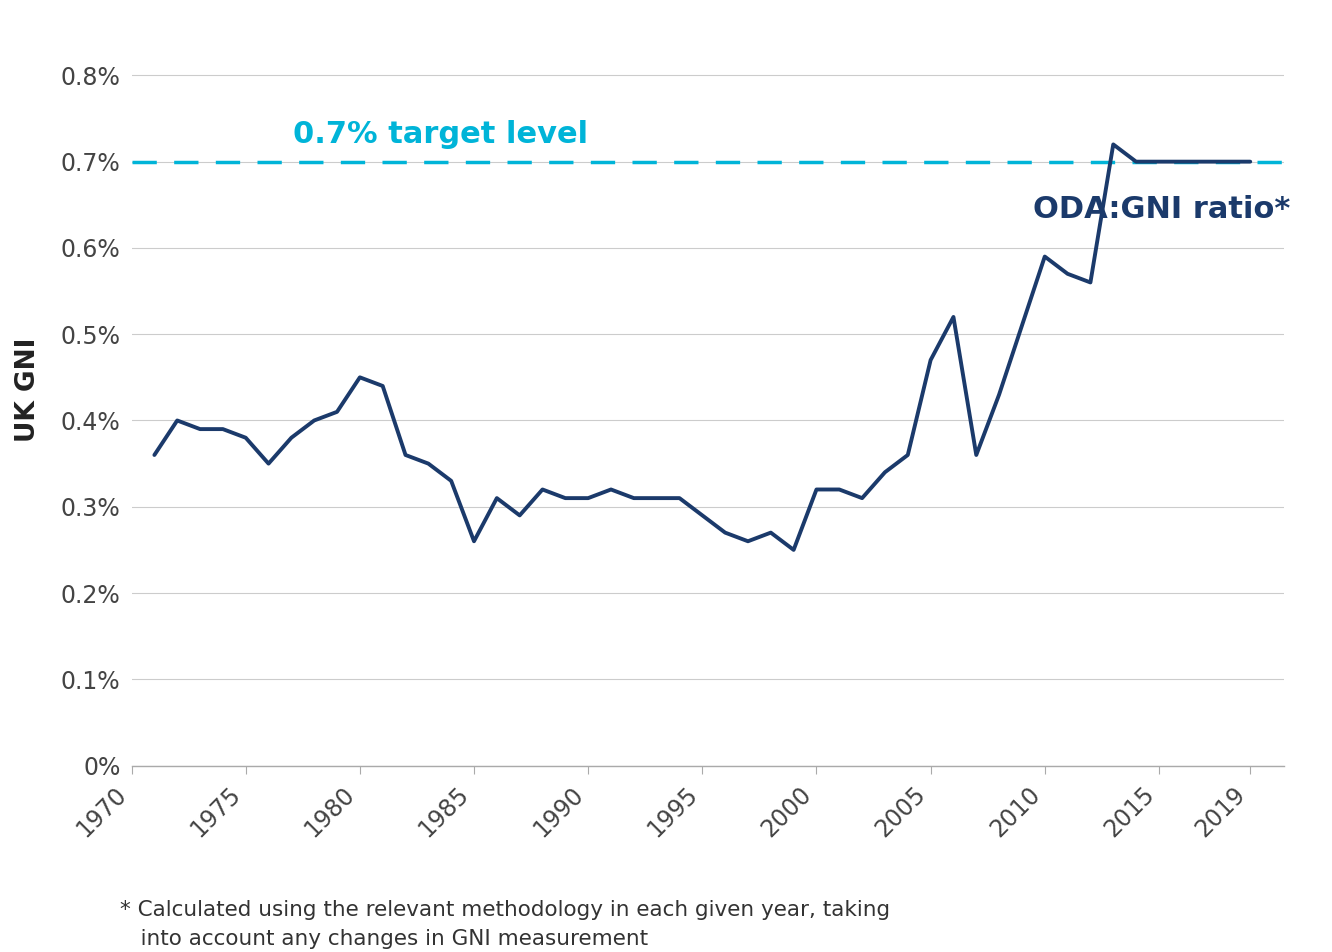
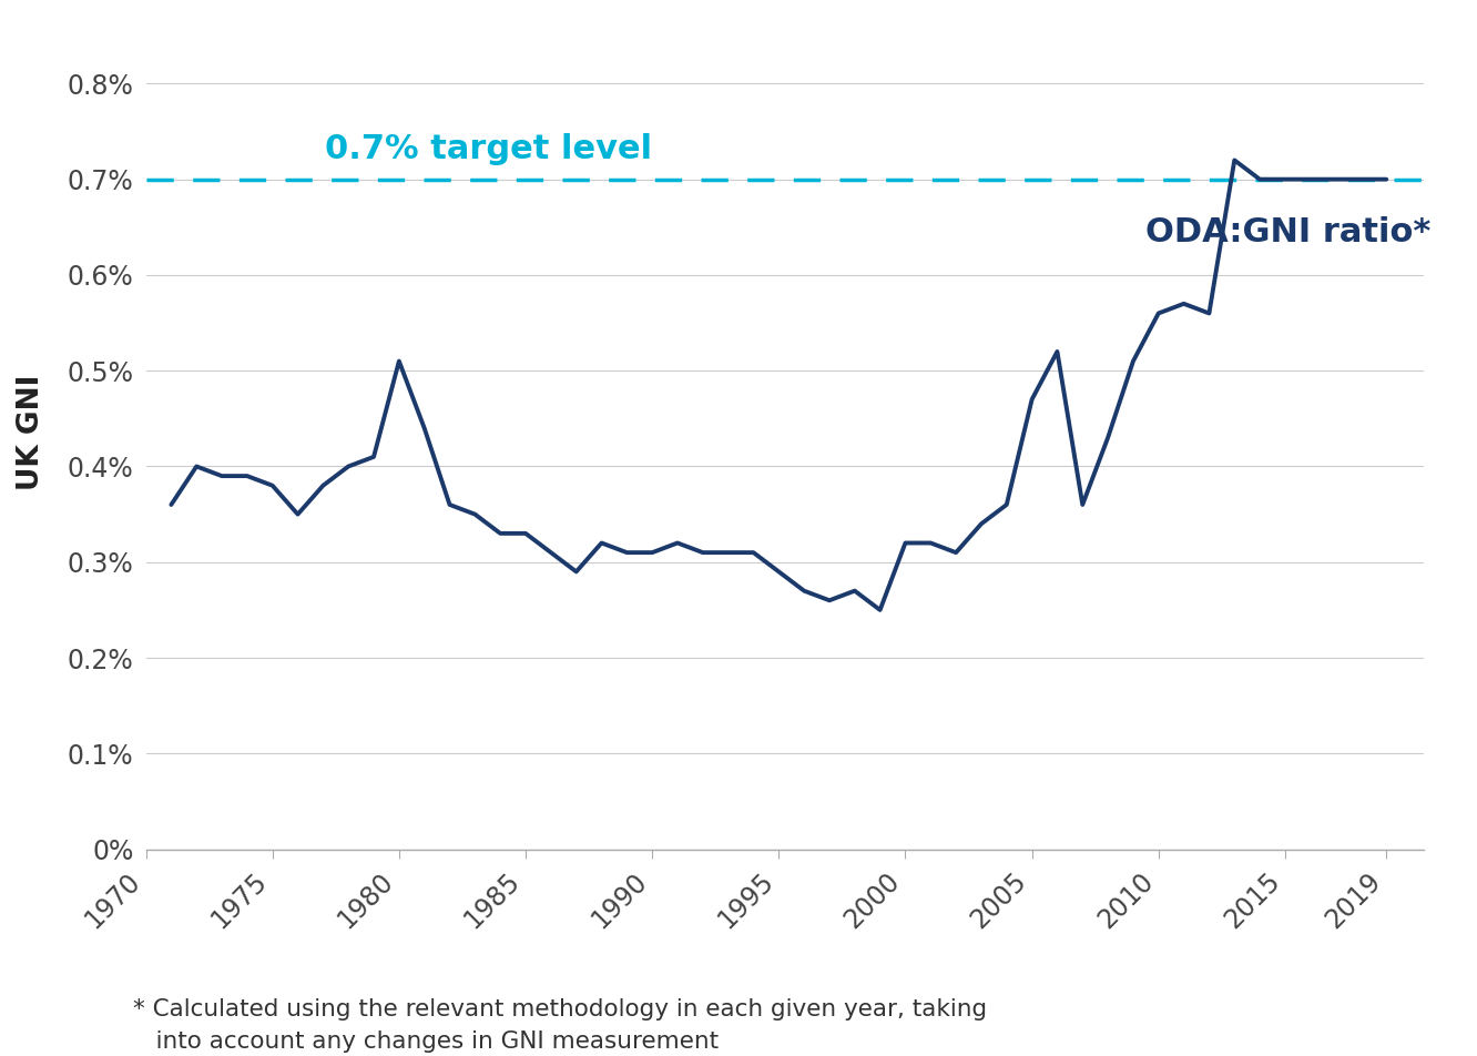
1980: 0.45% -> 0.51%
1985: 0.26% -> 0.33%
2010: 0.59% -> 0.56%
